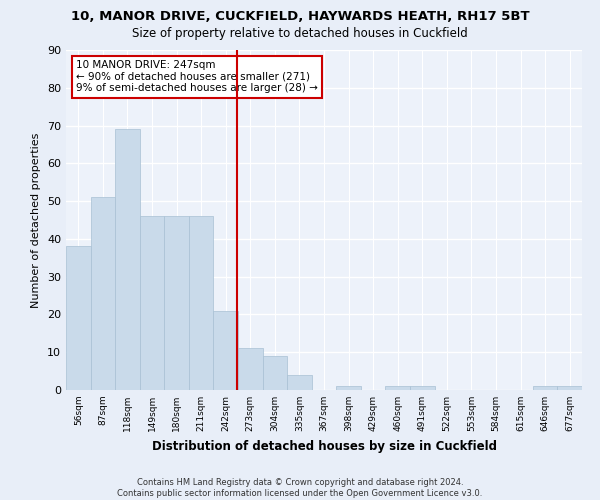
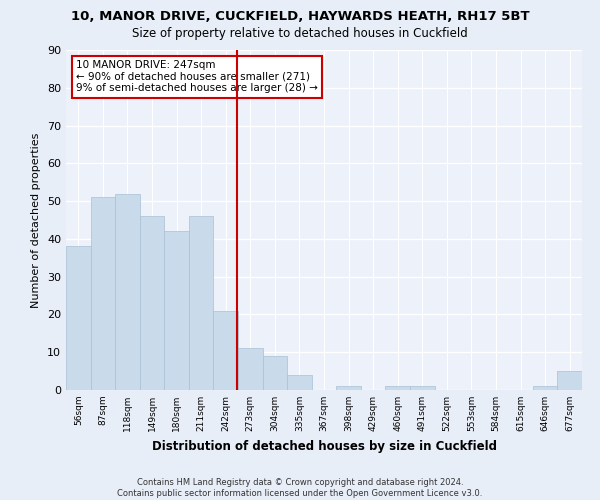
118sqm: 69 -> 52
180sqm: 46 -> 42
677sqm: 1 -> 5
